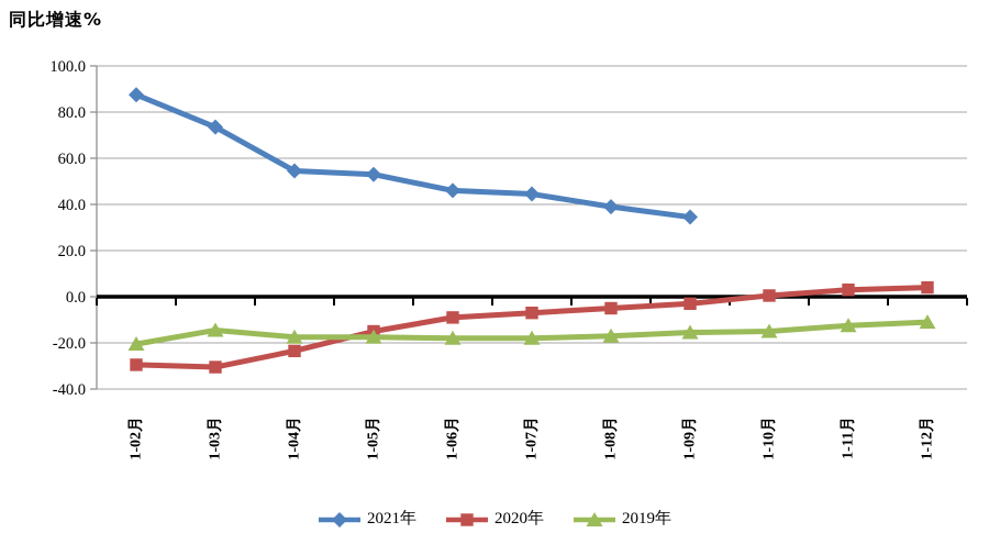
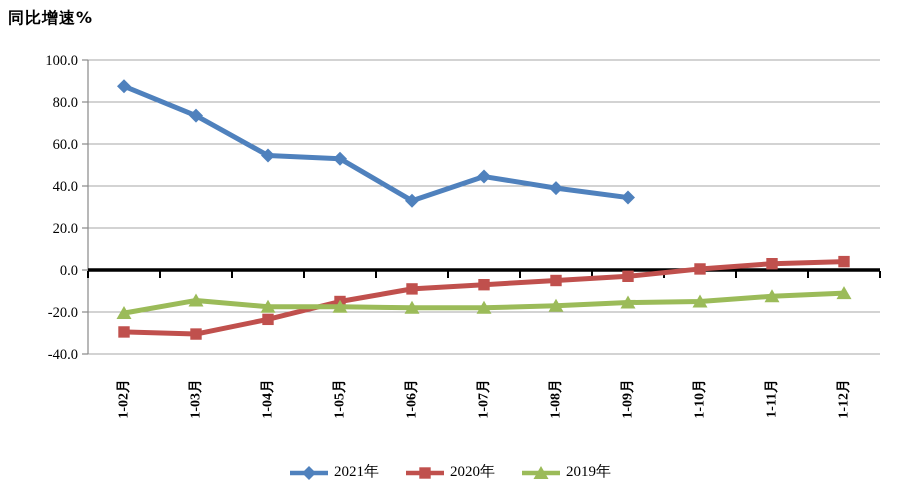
2021年/1-06月: 46 -> 33
